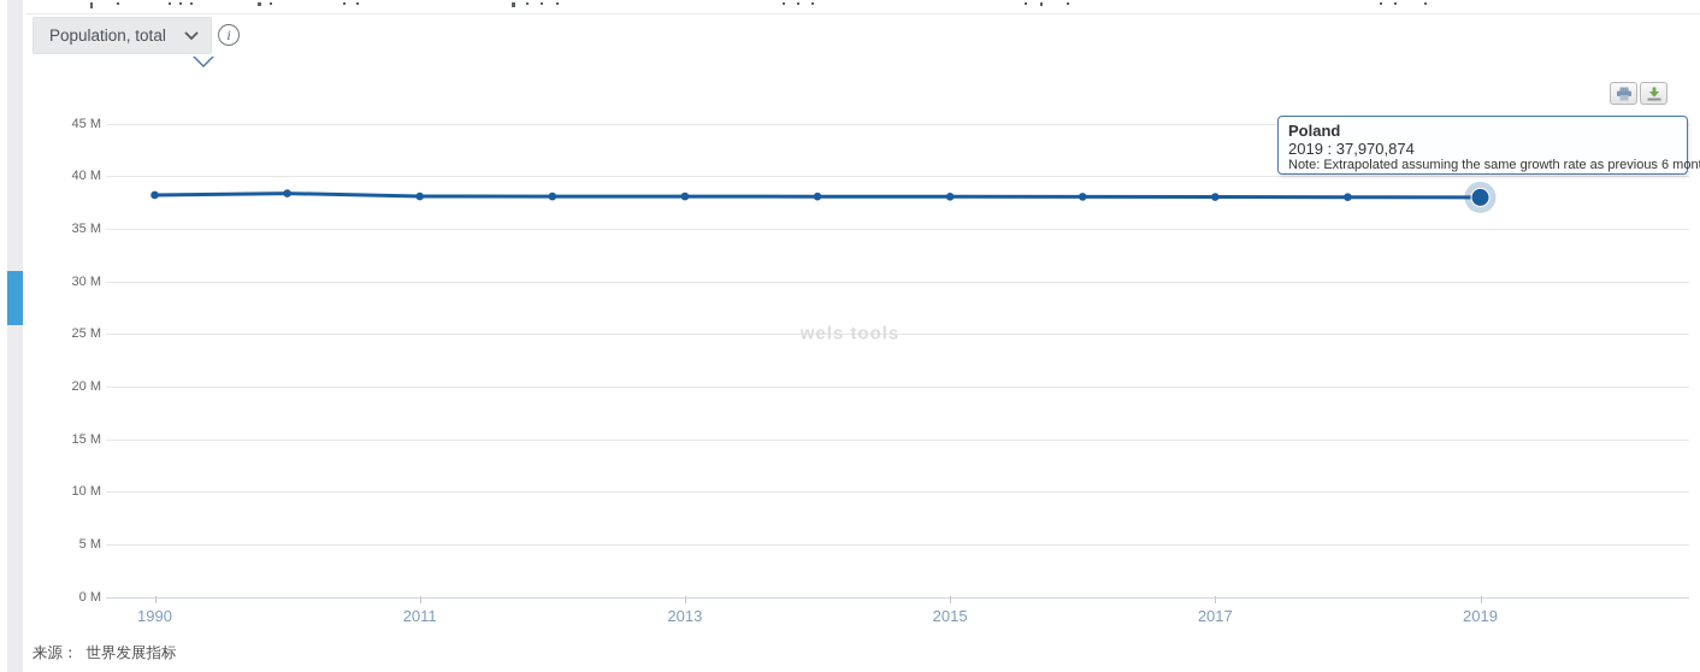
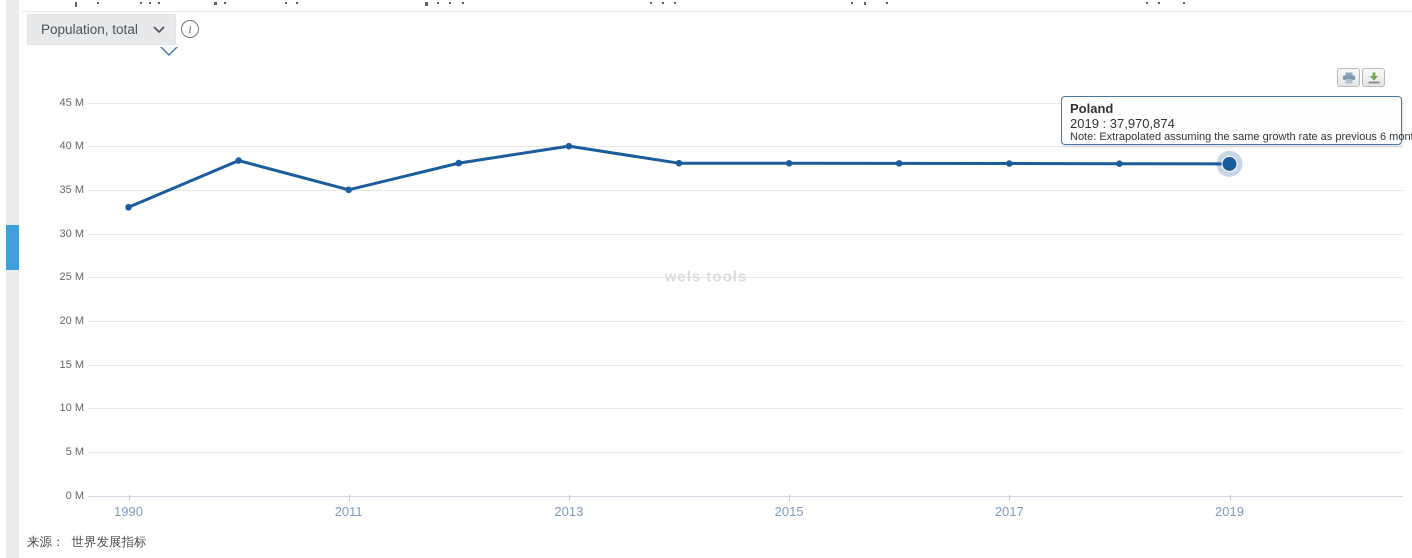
1990: 38M -> 33M
2011: 38M -> 35M
2013: 38M -> 40M
